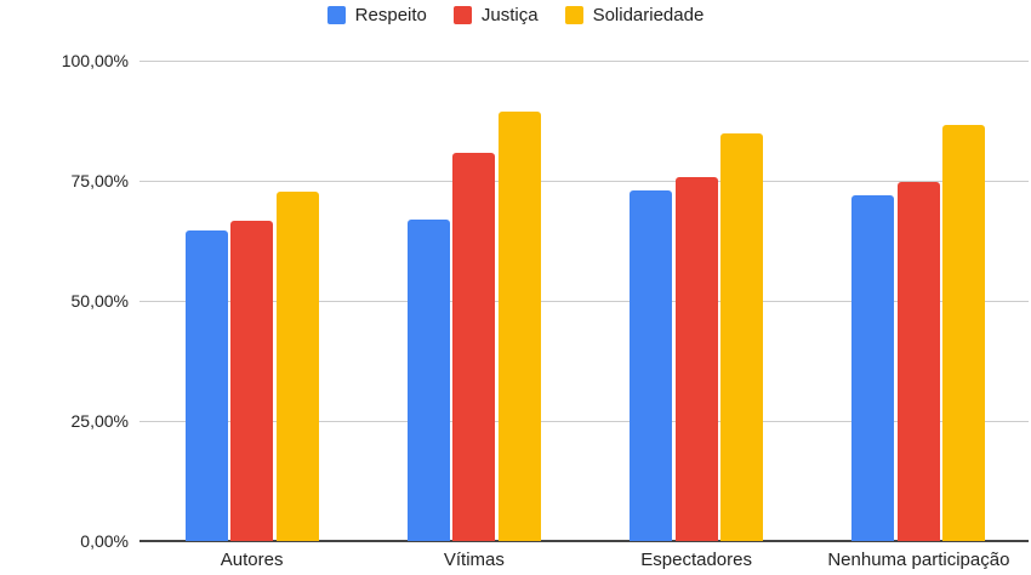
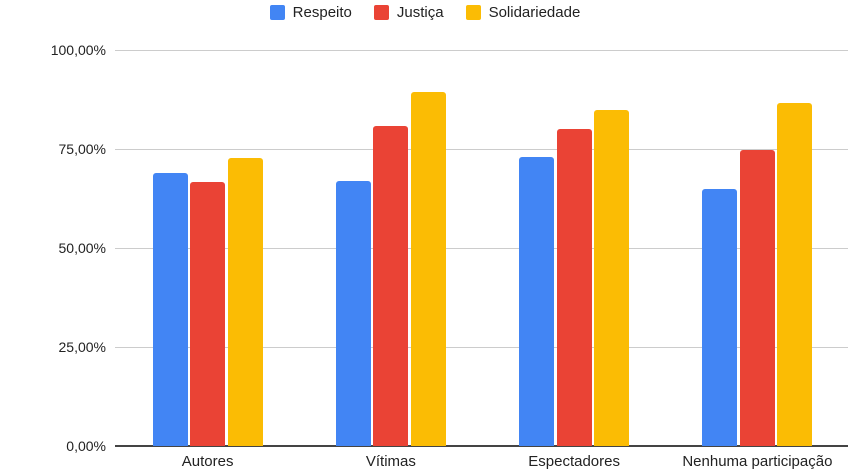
Respeito/Autores: 65% -> 69%
Justiça/Espectadores: 76% -> 80%
Respeito/Nenhuma participação: 72% -> 65%
